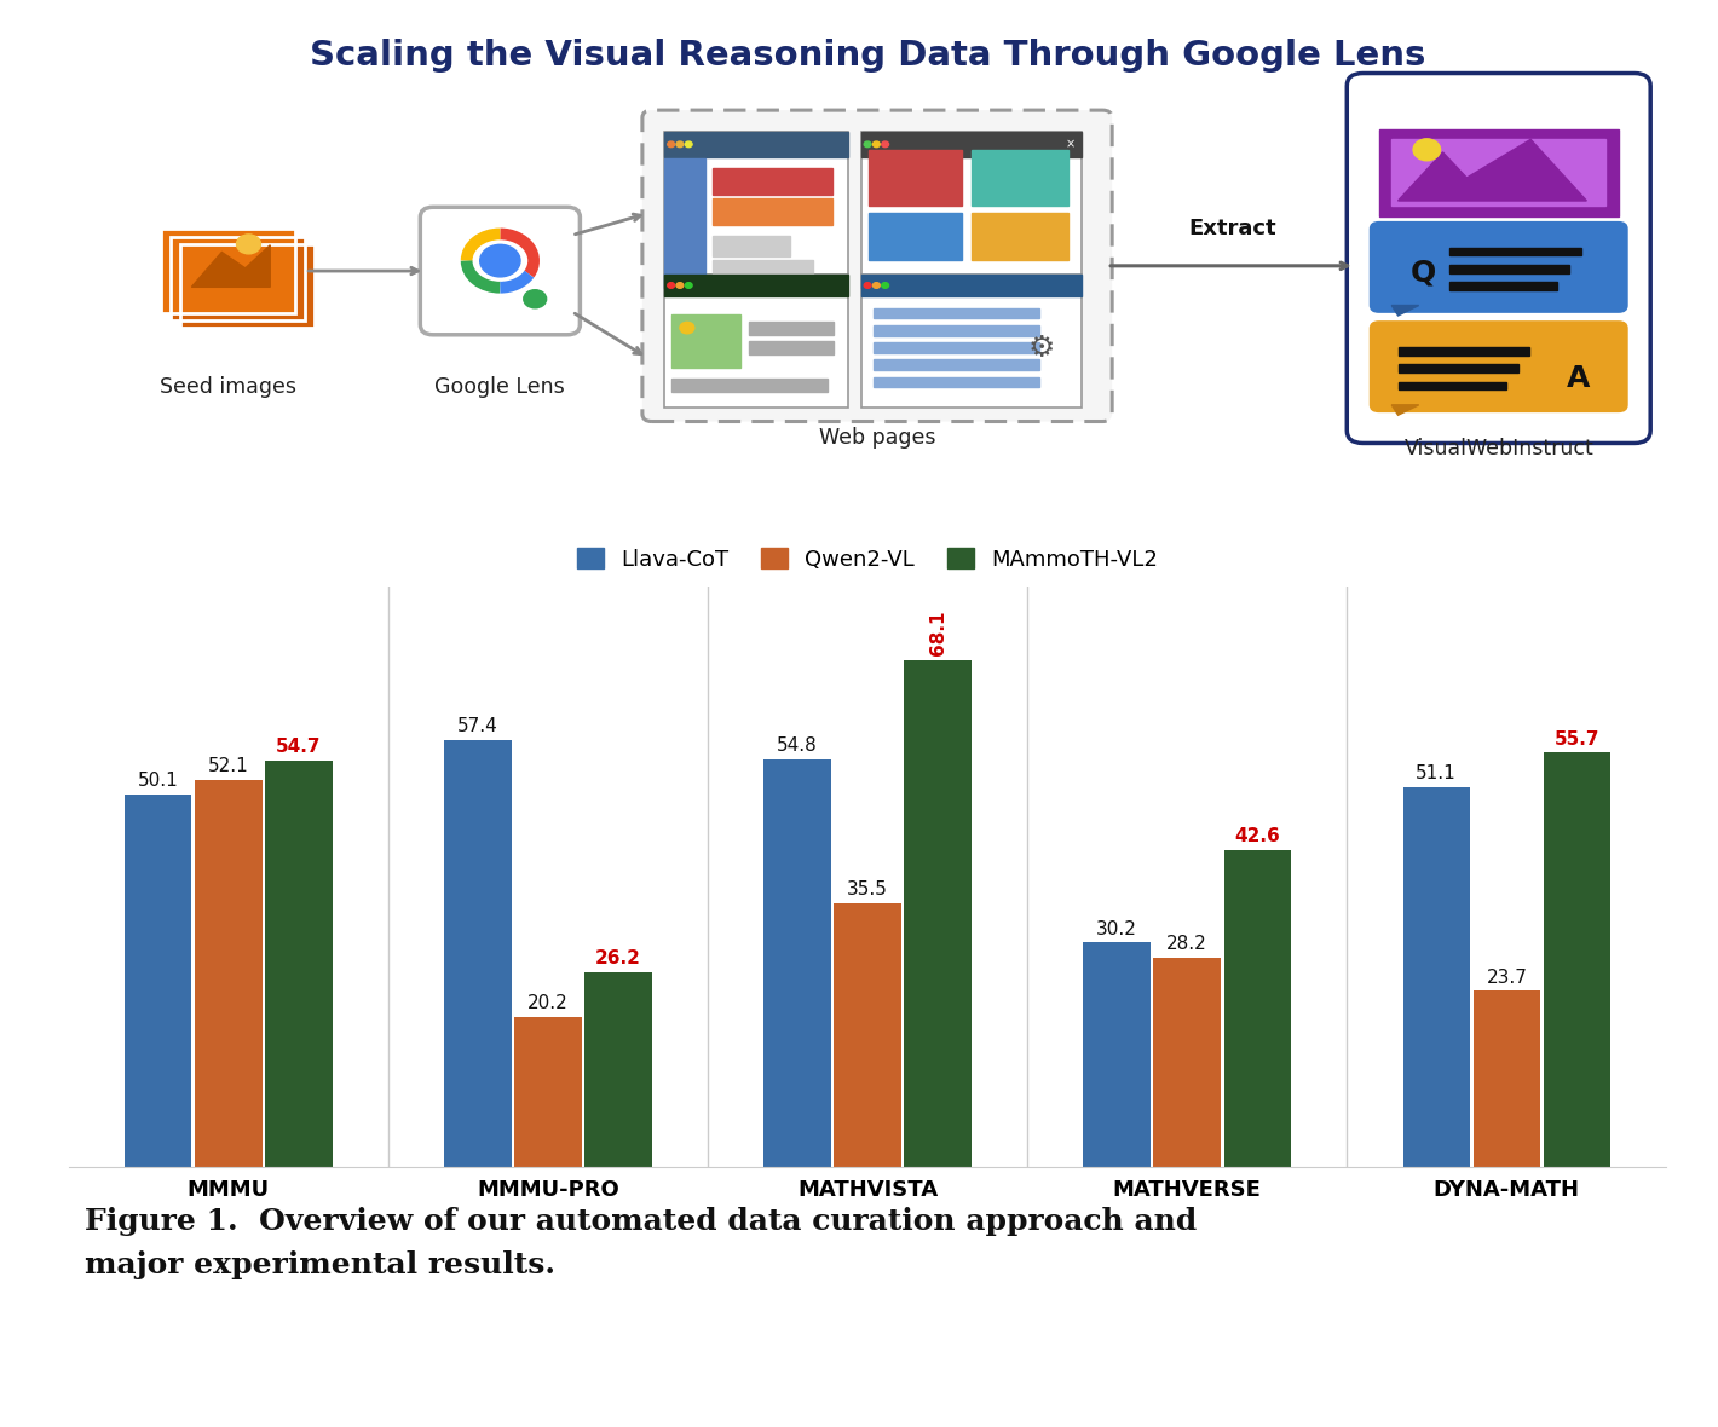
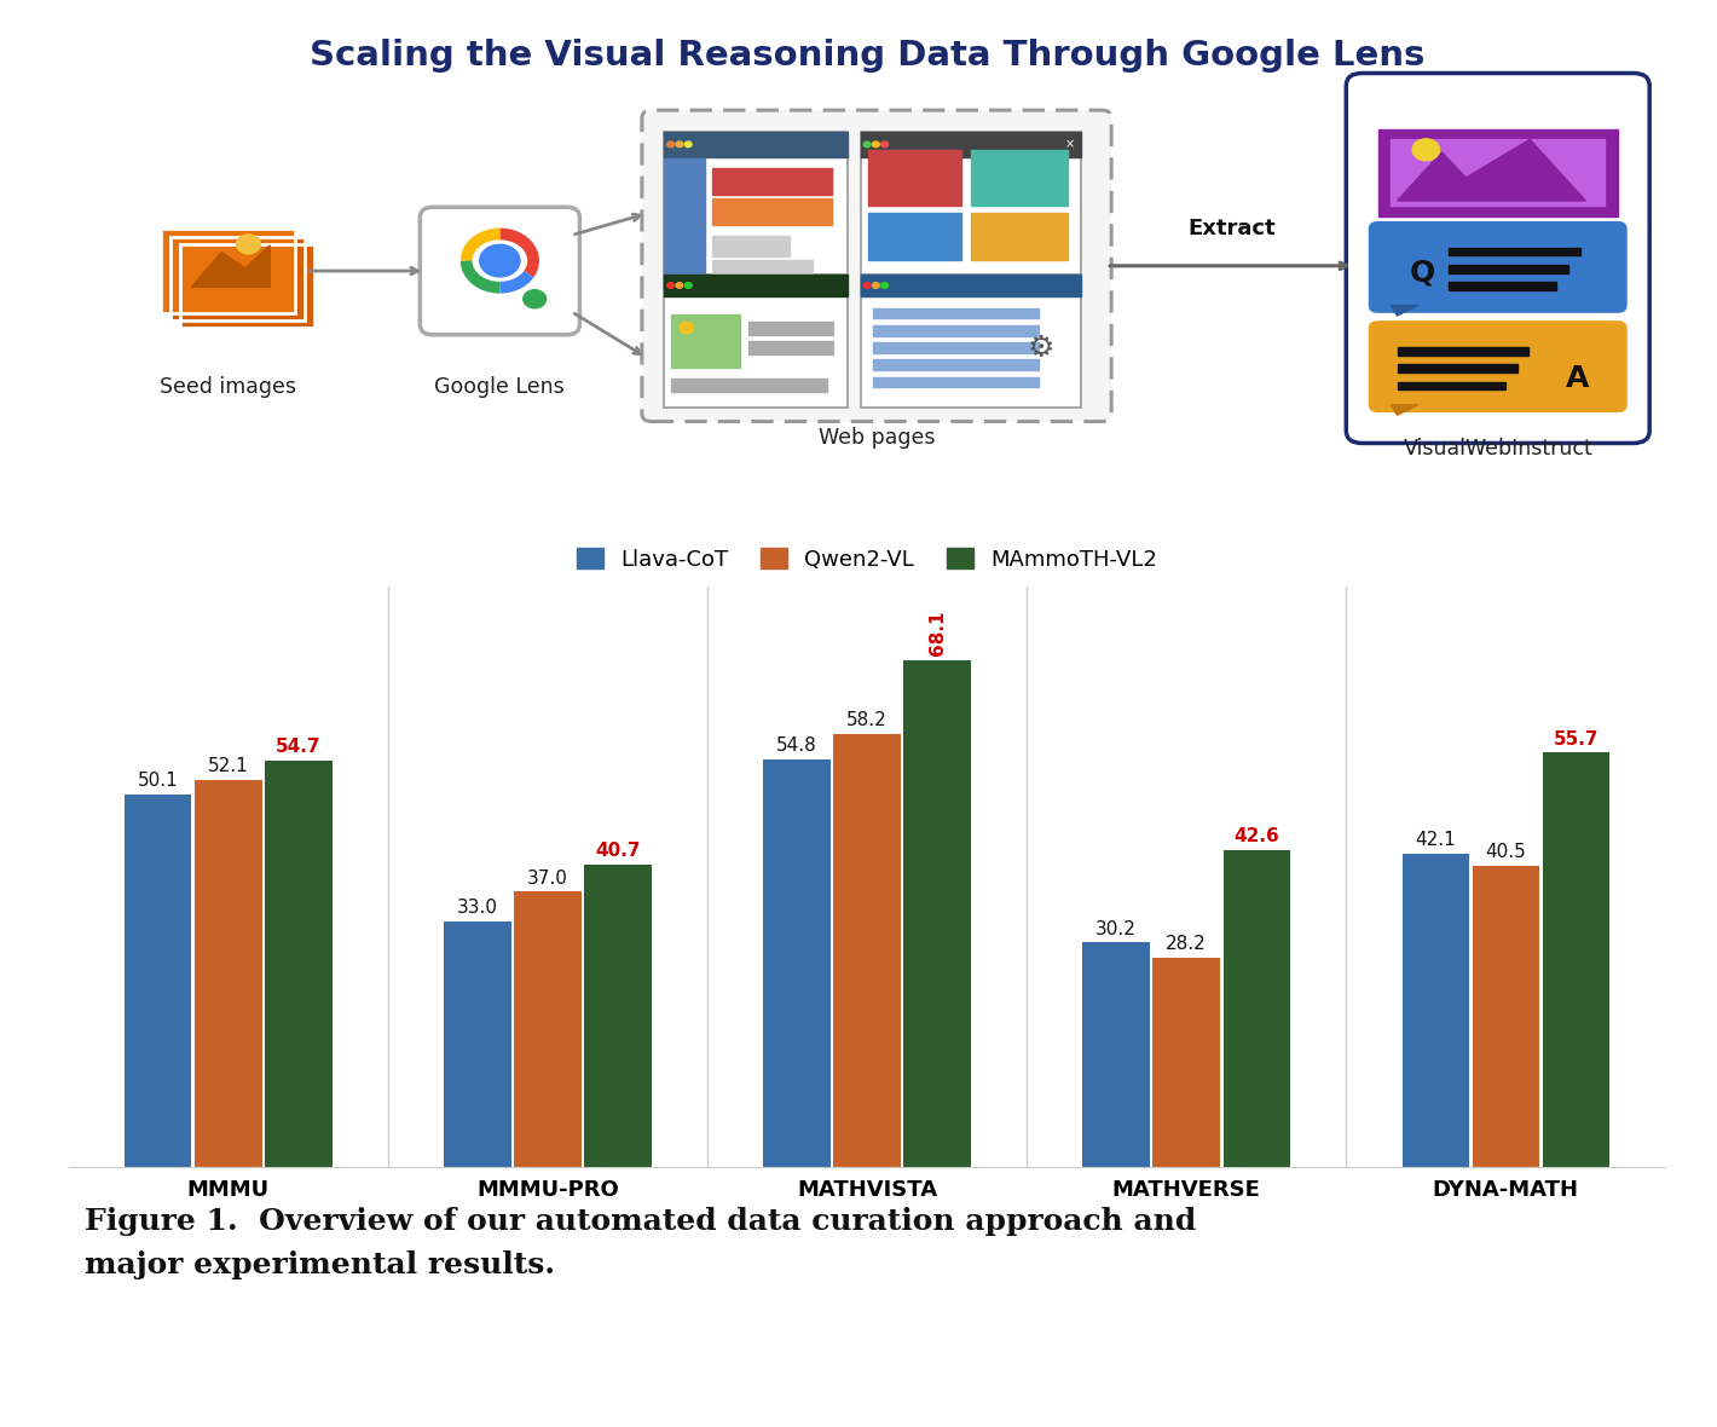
Llava-CoT/MMMU-PRO: 57.4 -> 33.0
Qwen2-VL/MMMU-PRO: 20.2 -> 37.0
MAmmoTH-VL2/MMMU-PRO: 26.2 -> 40.7
Qwen2-VL/MATHVISTA: 35.5 -> 58.2
Llava-CoT/DYNA-MATH: 51.1 -> 42.1
Qwen2-VL/DYNA-MATH: 23.7 -> 40.5
